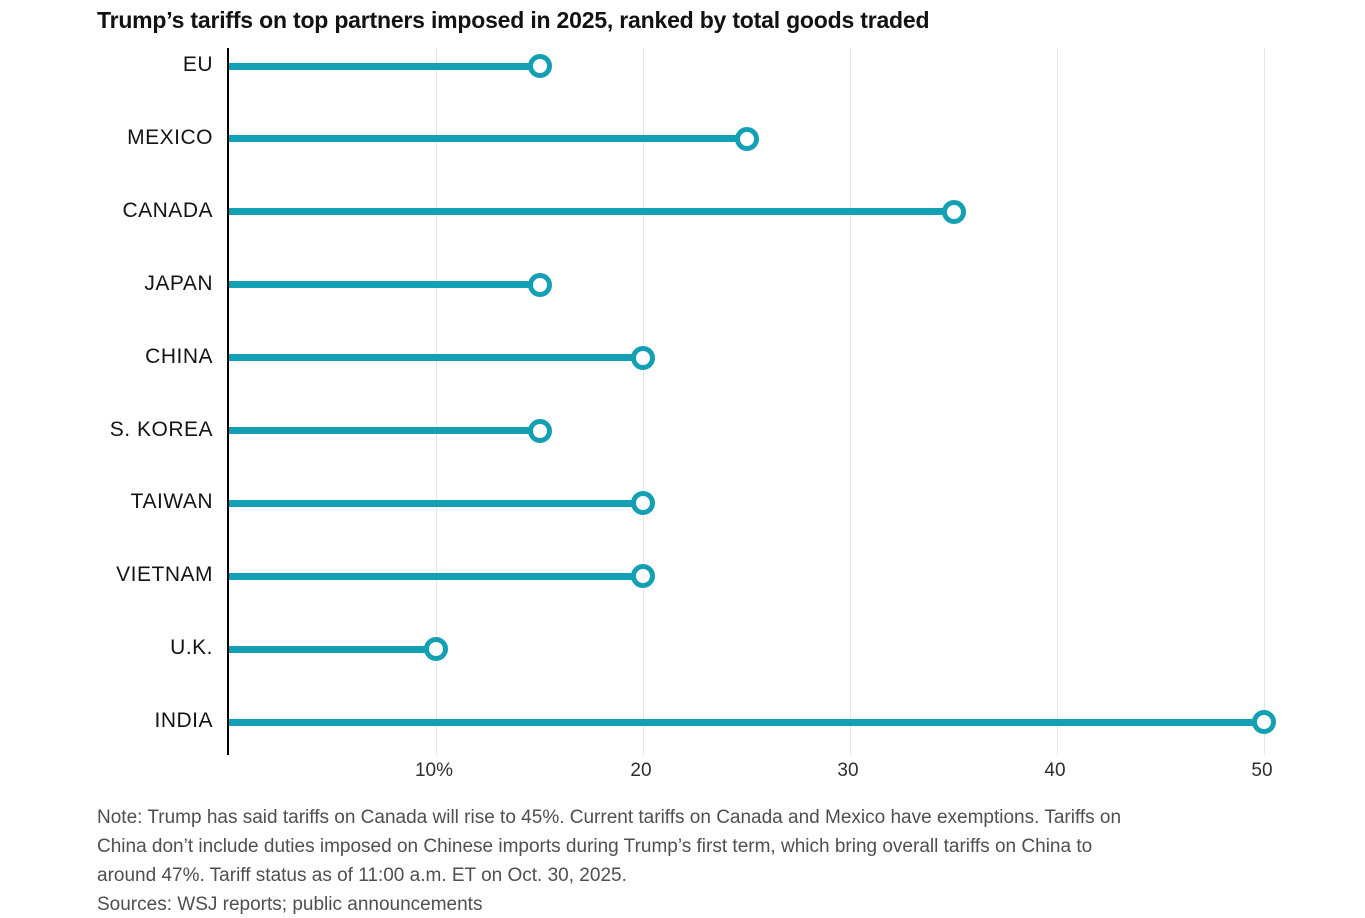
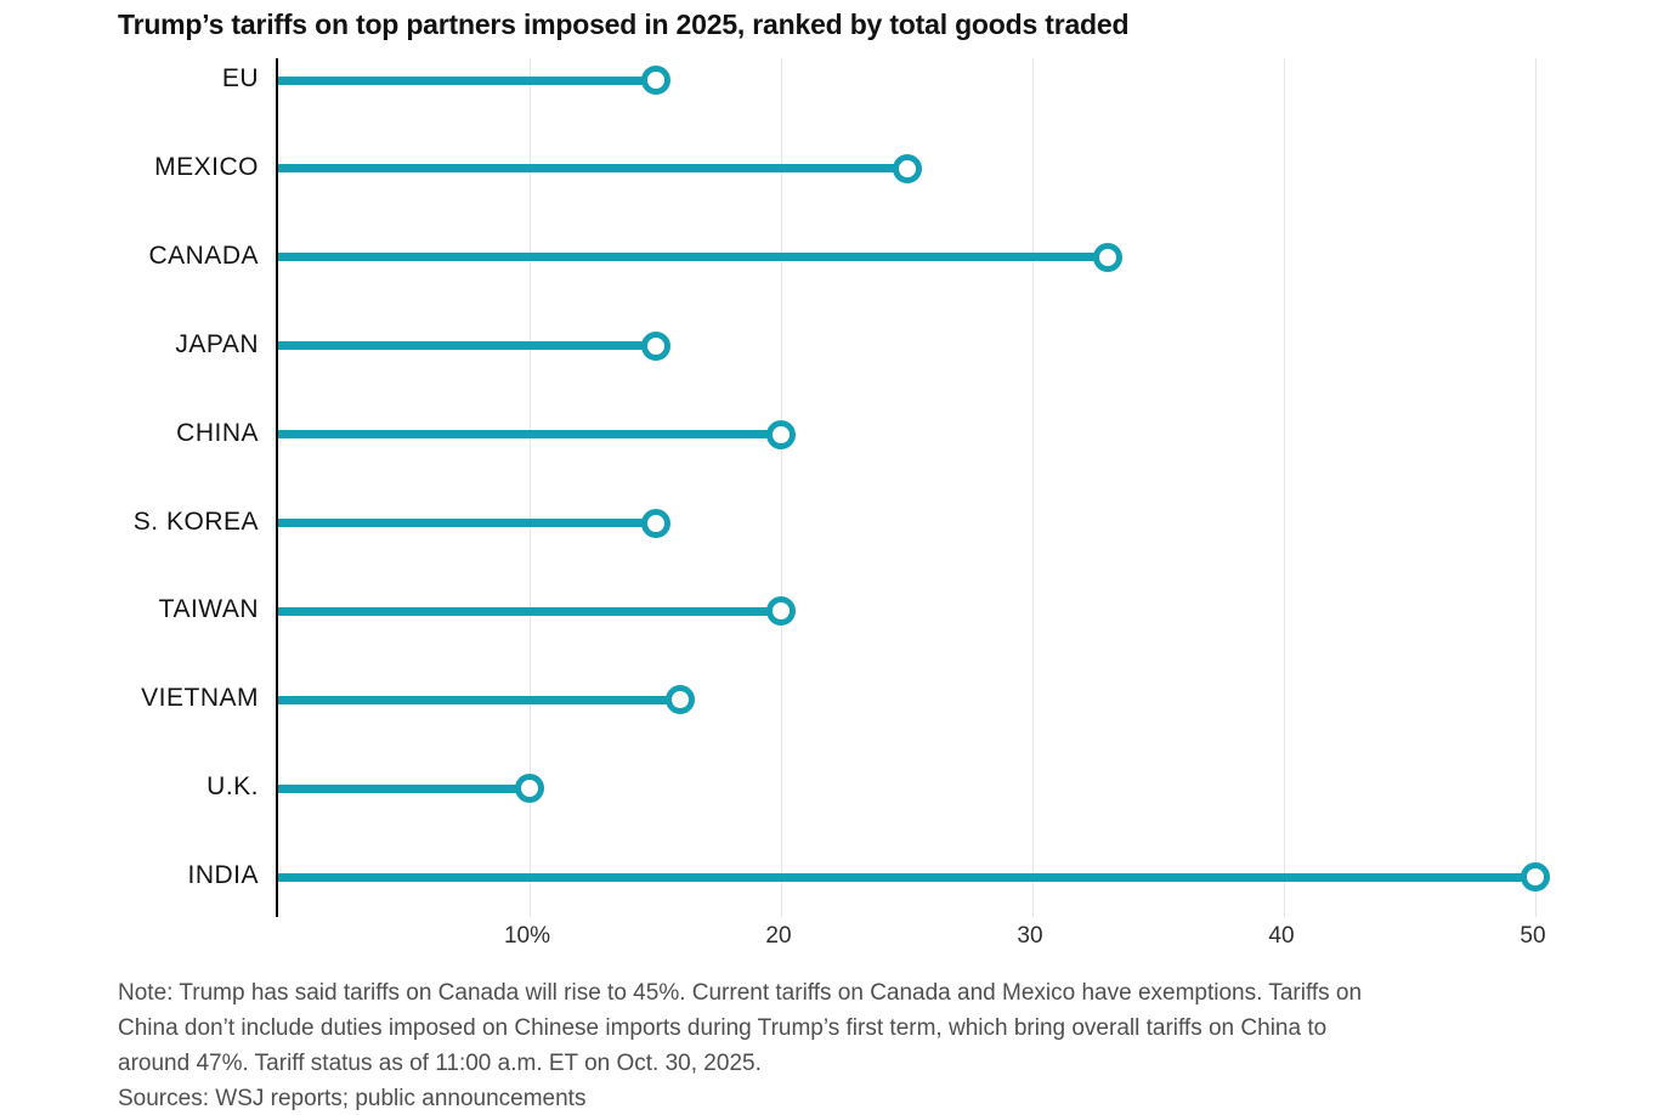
CANADA: 35 -> 33
VIETNAM: 20 -> 16
